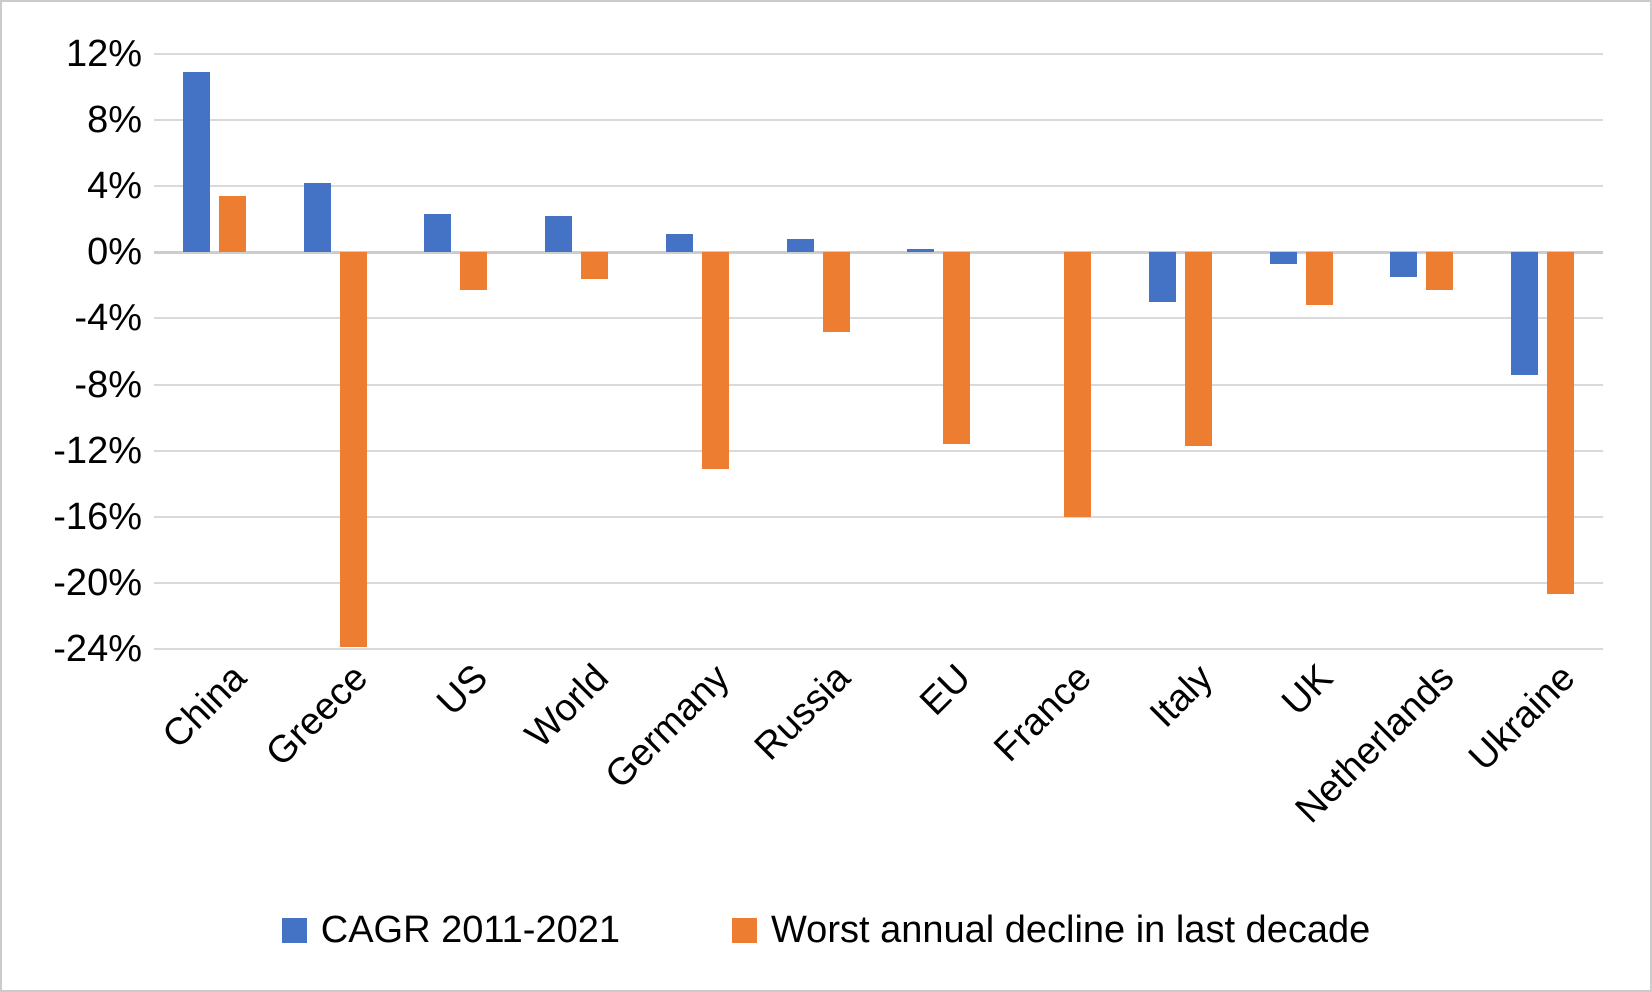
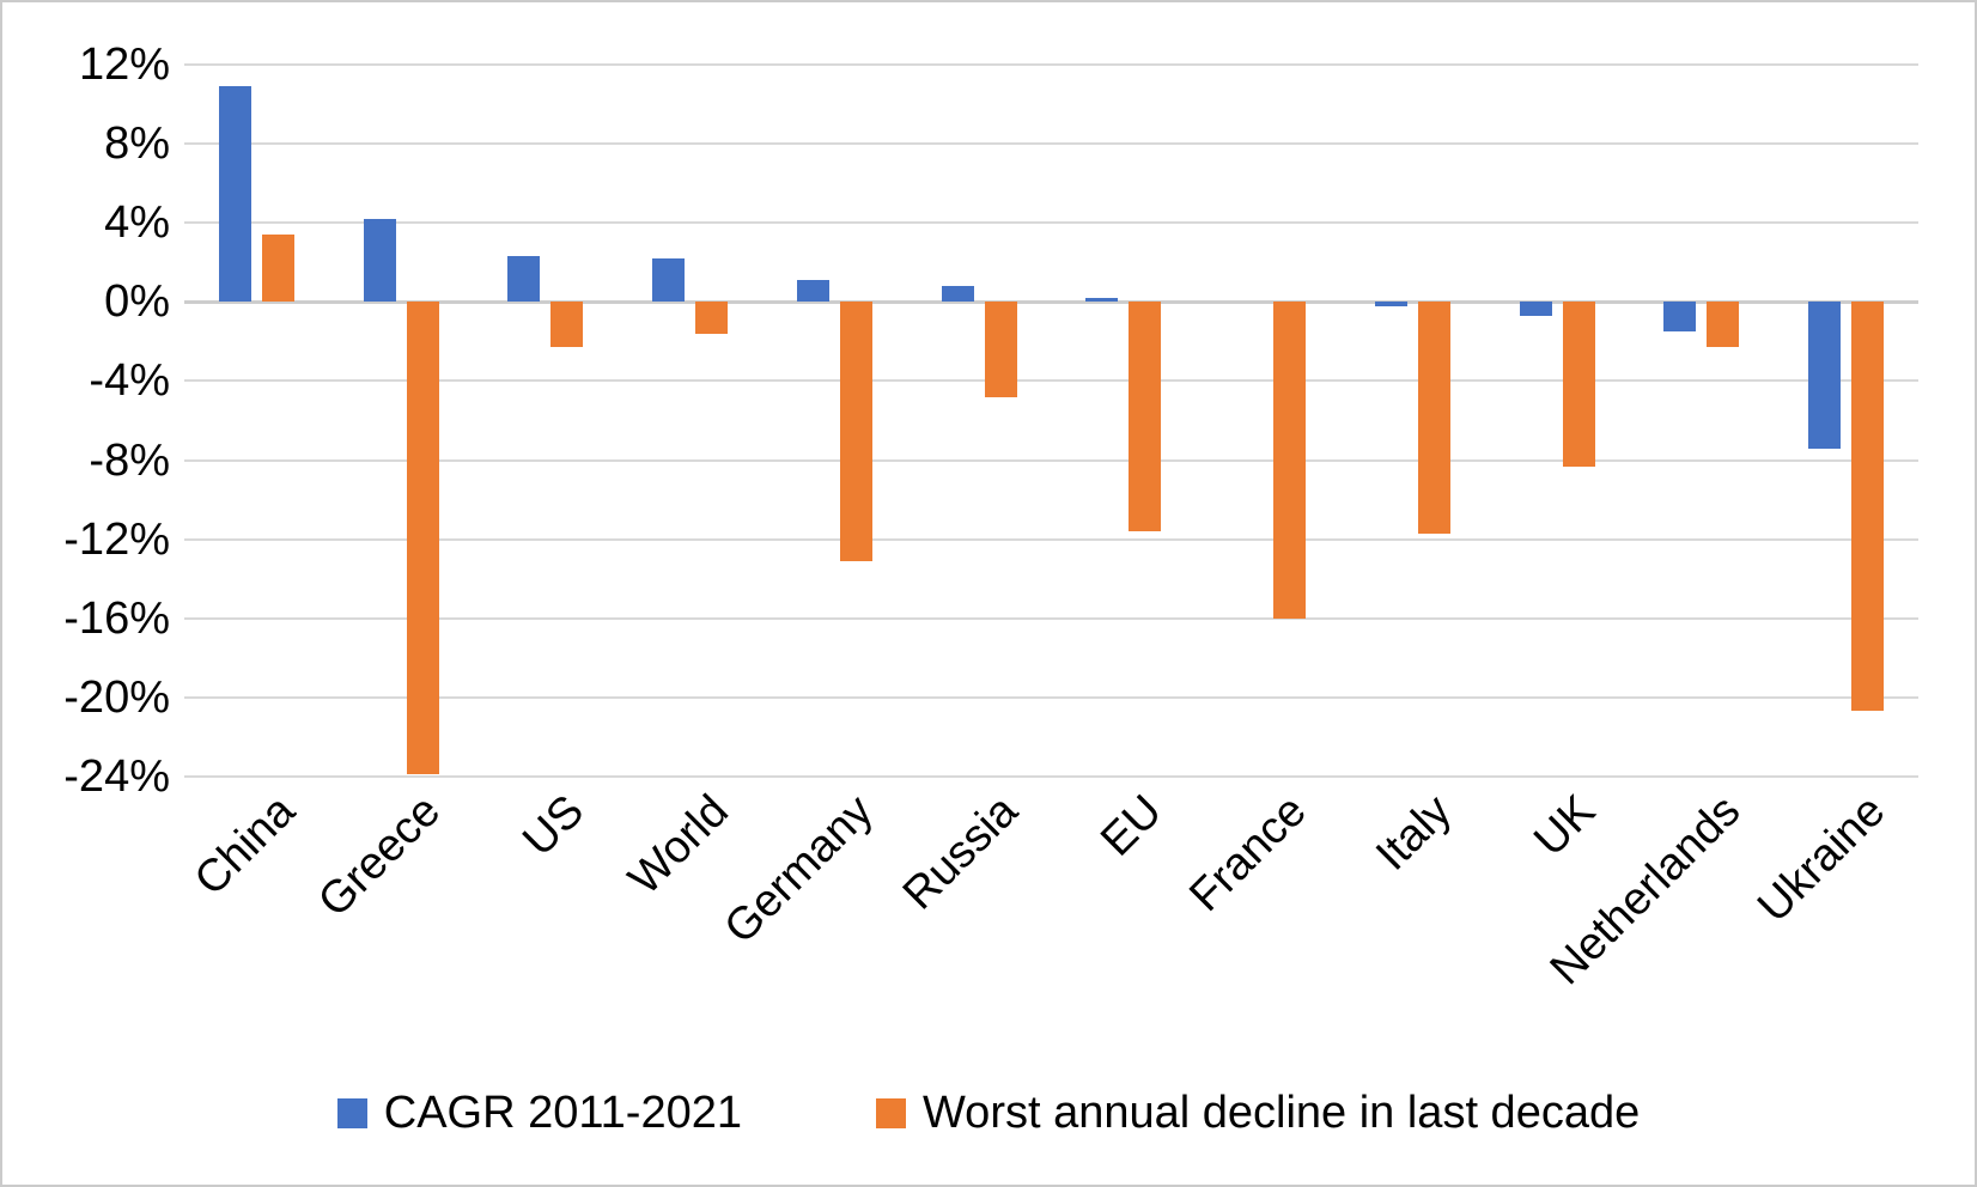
CAGR 2011-2021/Italy: -3.0% -> -0.2%
Worst annual decline in last decade/UK: -3.2% -> -8.3%
